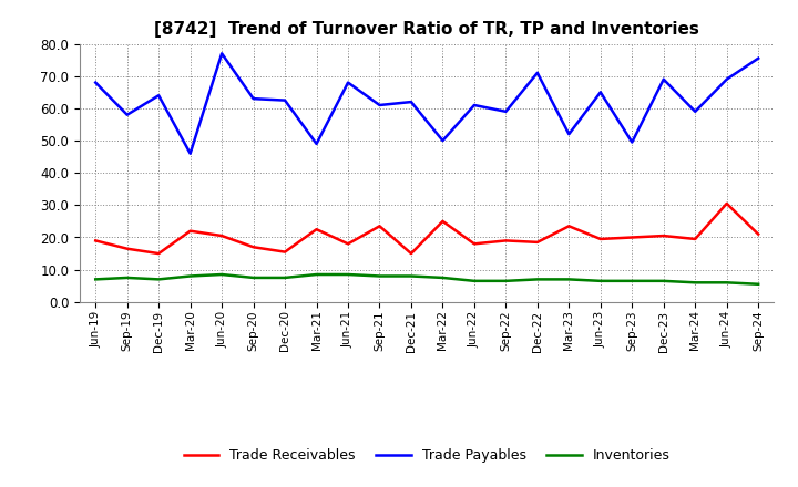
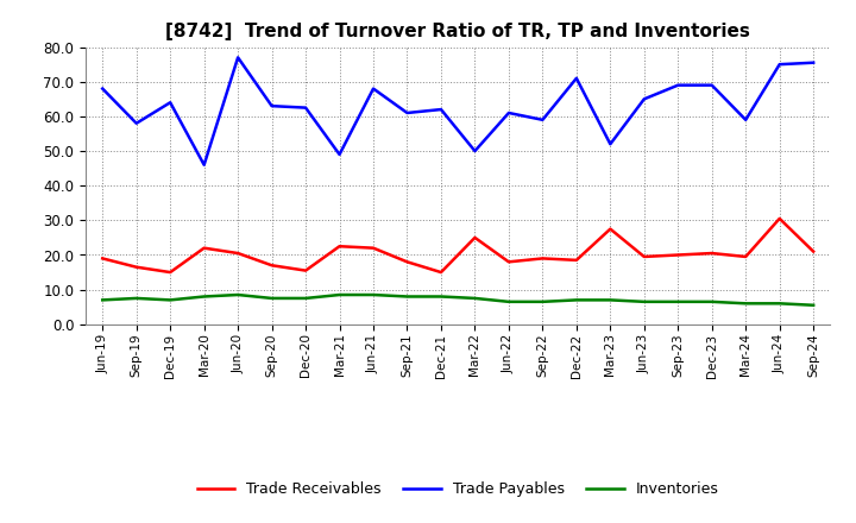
Trade Receivables/Jun-21: 18.0 -> 22.0
Trade Receivables/Sep-21: 23.5 -> 18.0
Trade Receivables/Mar-23: 23.5 -> 27.5
Trade Payables/Sep-23: 49.5 -> 69.0
Trade Payables/Jun-24: 69.0 -> 75.0
